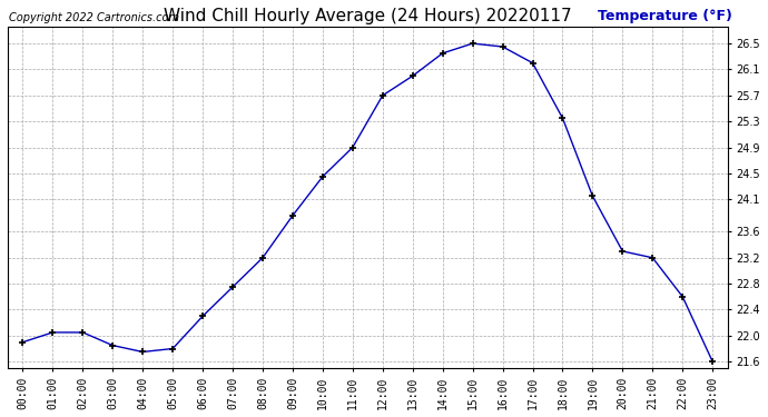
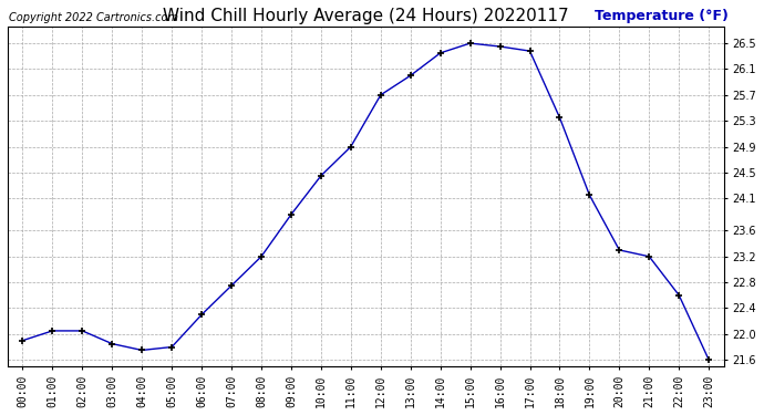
17:00: 26.20 -> 26.38
